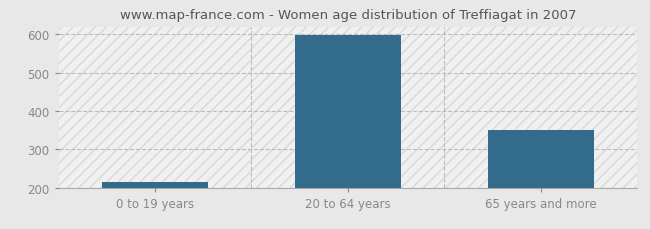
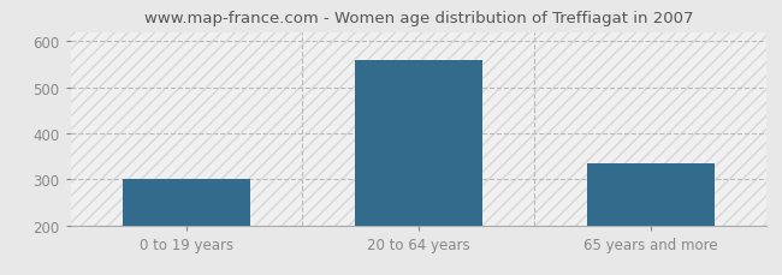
0 to 19 years: 215 -> 300
20 to 64 years: 597 -> 560
65 years and more: 350 -> 335
